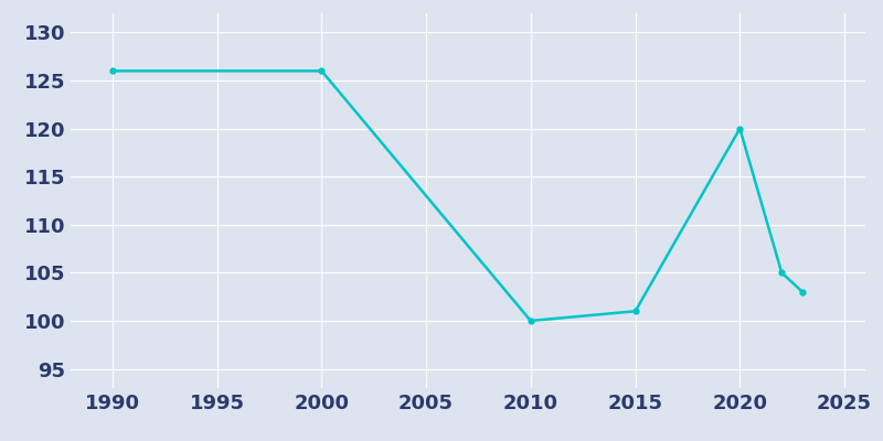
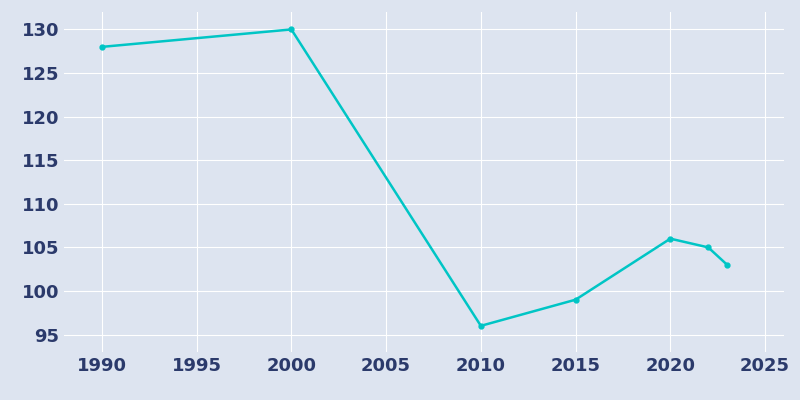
1990: 126 -> 128
2000: 126 -> 130
2010: 100 -> 96
2015: 101 -> 99
2020: 120 -> 106
